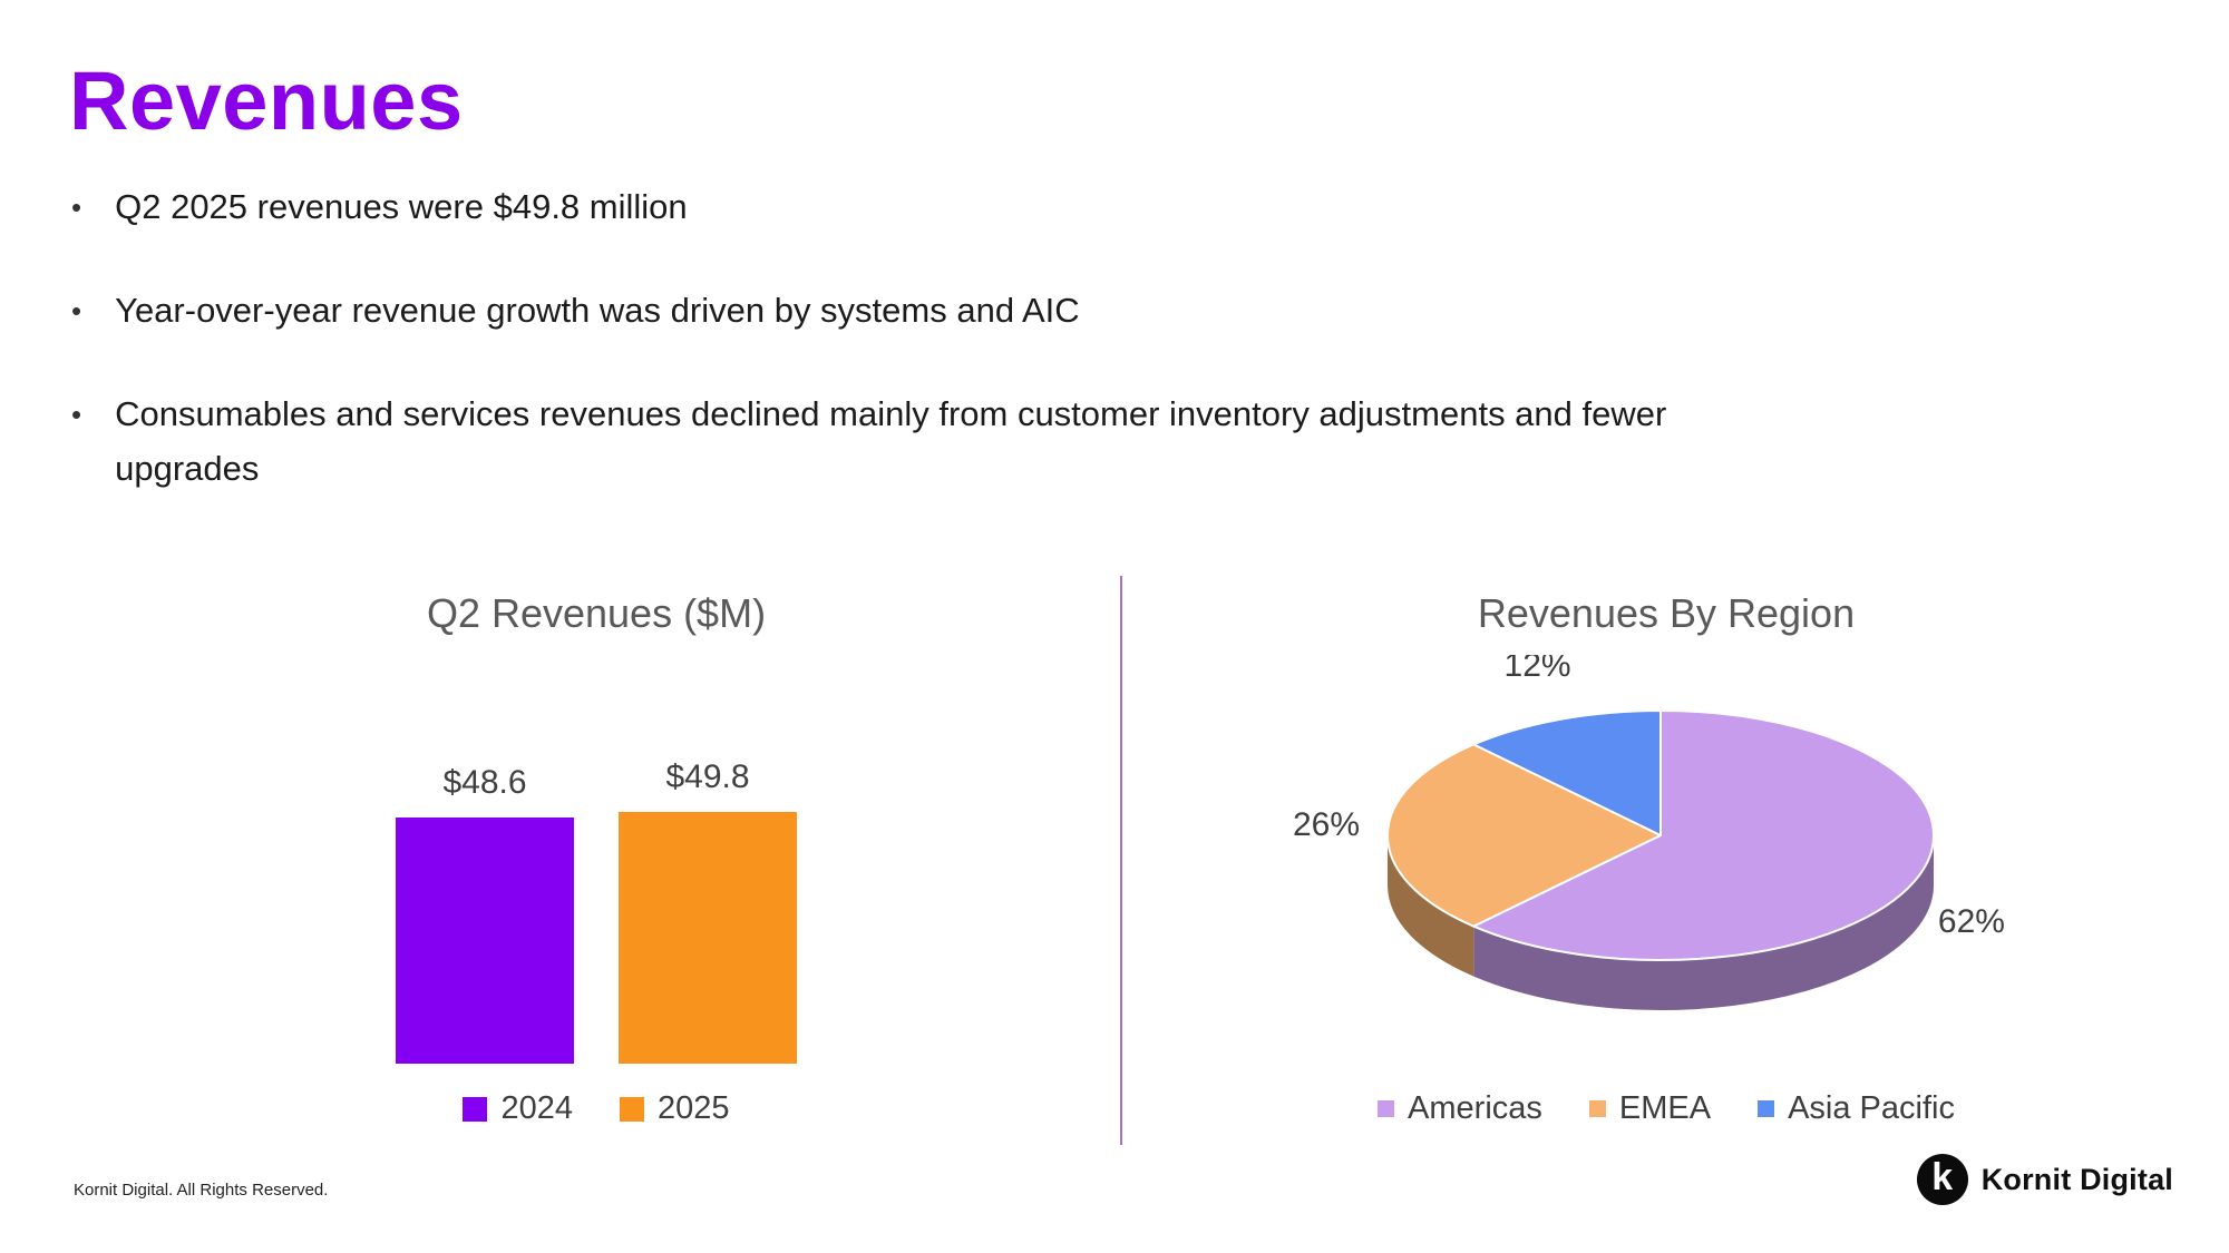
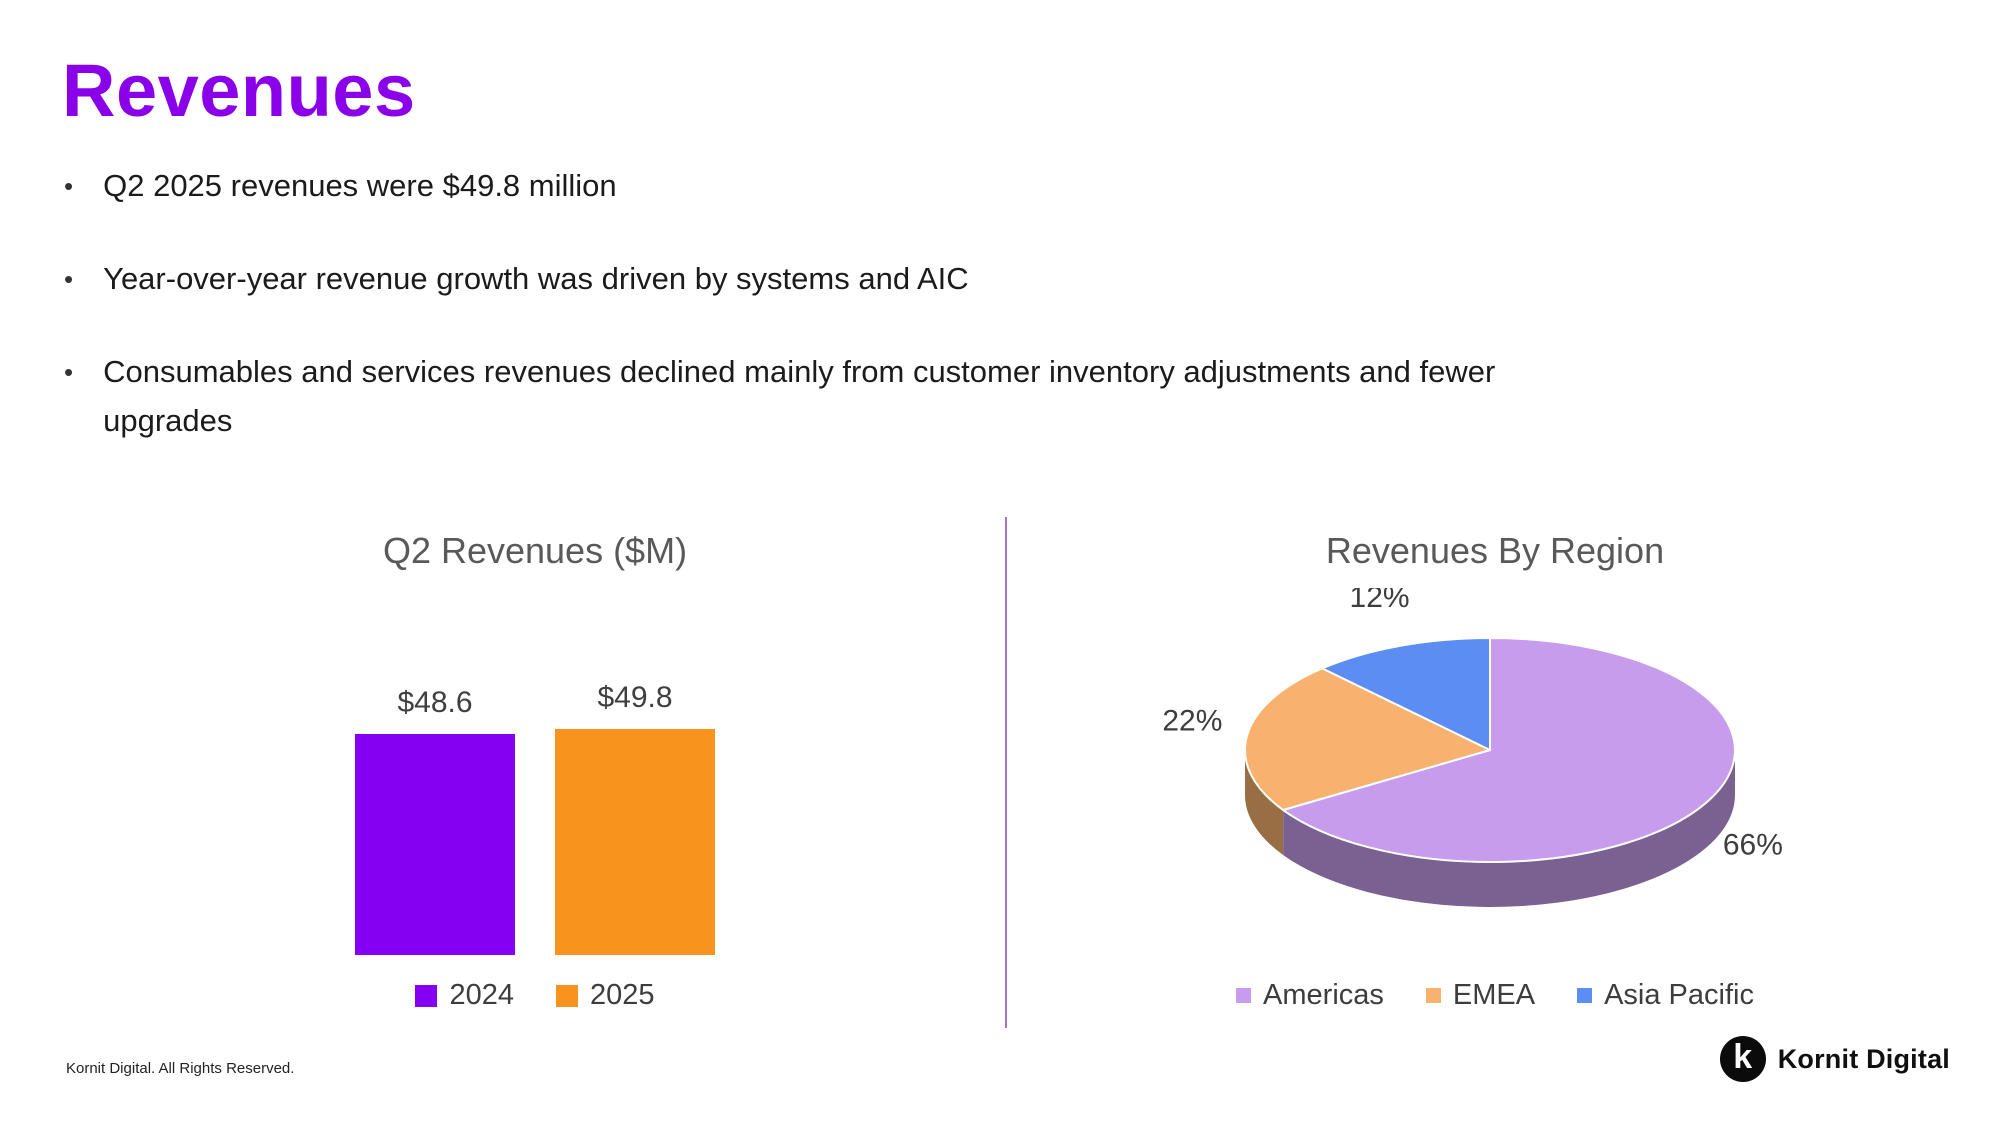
Revenues By Region/Americas: 62% -> 66%
Revenues By Region/EMEA: 26% -> 22%
